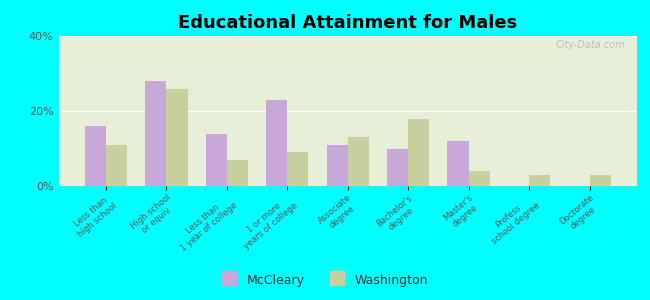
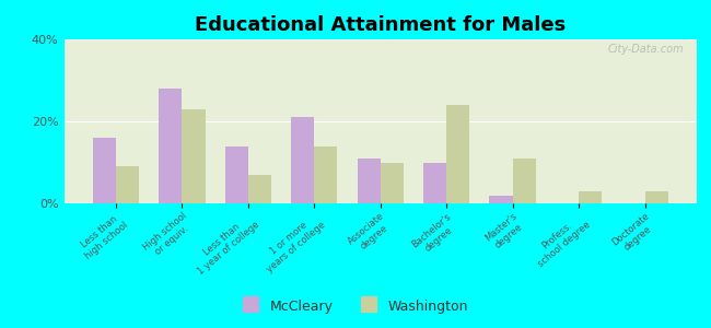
Washington/Less than high school: 11% -> 9%
Washington/High school or equiv.: 26% -> 23%
McCleary/1 or more years of college: 23% -> 21%
Washington/1 or more years of college: 9% -> 14%
Washington/Associate degree: 13% -> 10%
Washington/Bachelor's degree: 18% -> 24%
McCleary/Master's degree: 12% -> 2%
Washington/Master's degree: 4% -> 11%
